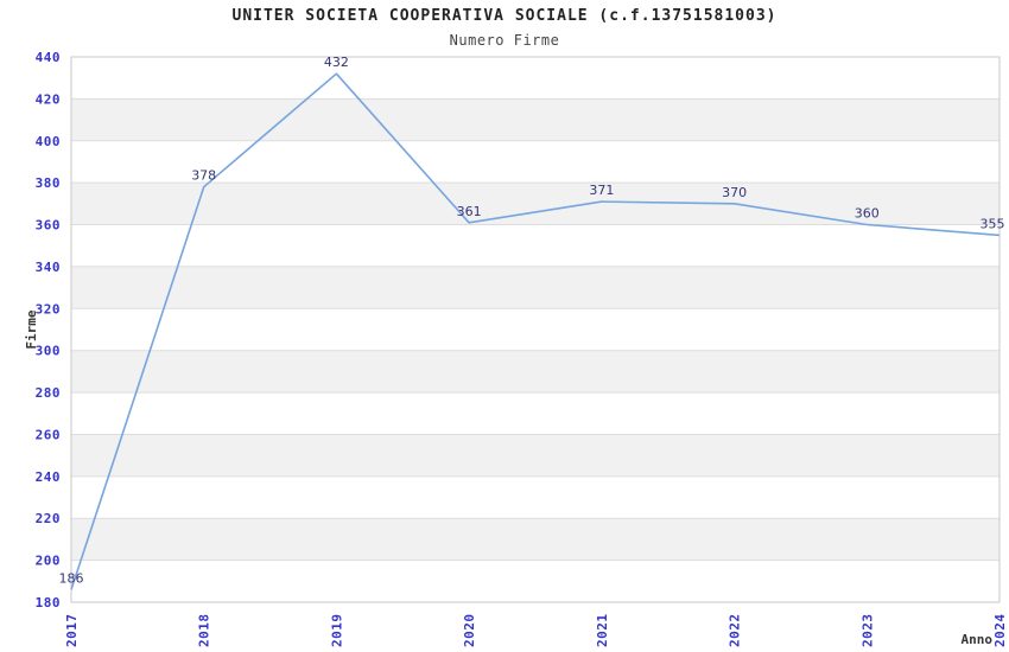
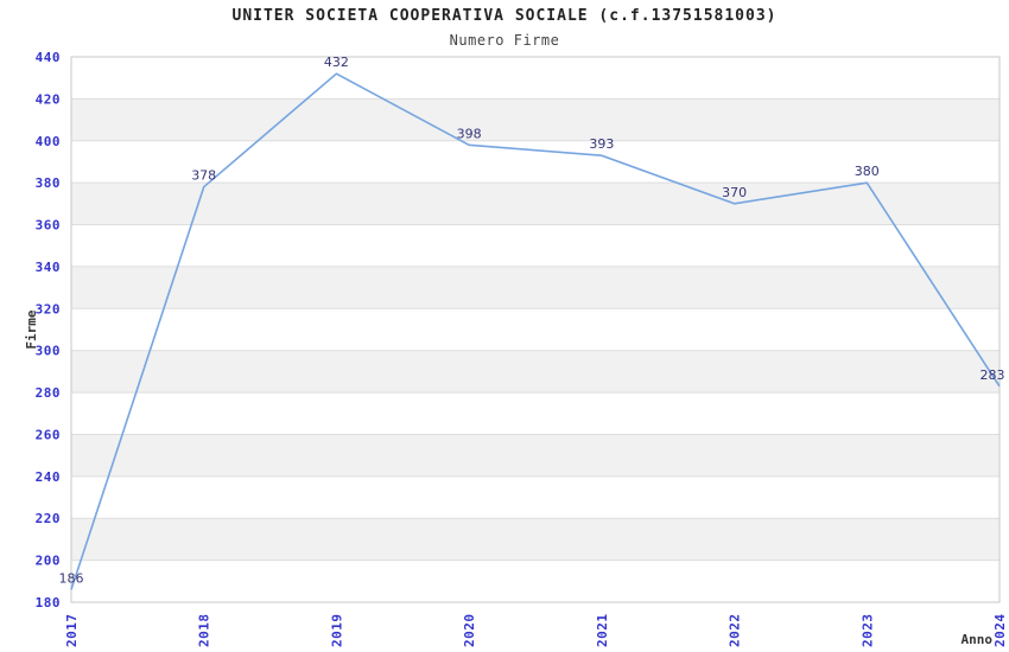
2020: 361 -> 398
2021: 371 -> 393
2023: 360 -> 380
2024: 355 -> 283
